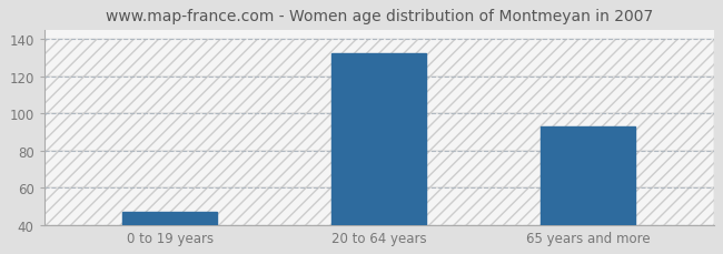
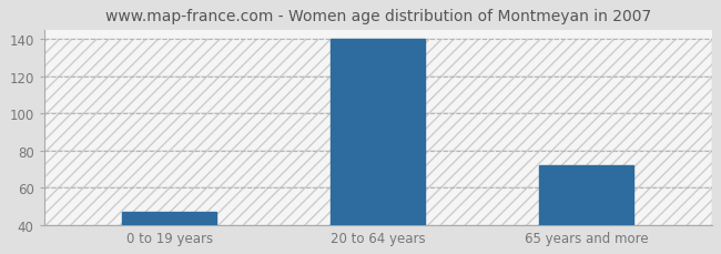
20 to 64 years: 132 -> 140
65 years and more: 93 -> 72
